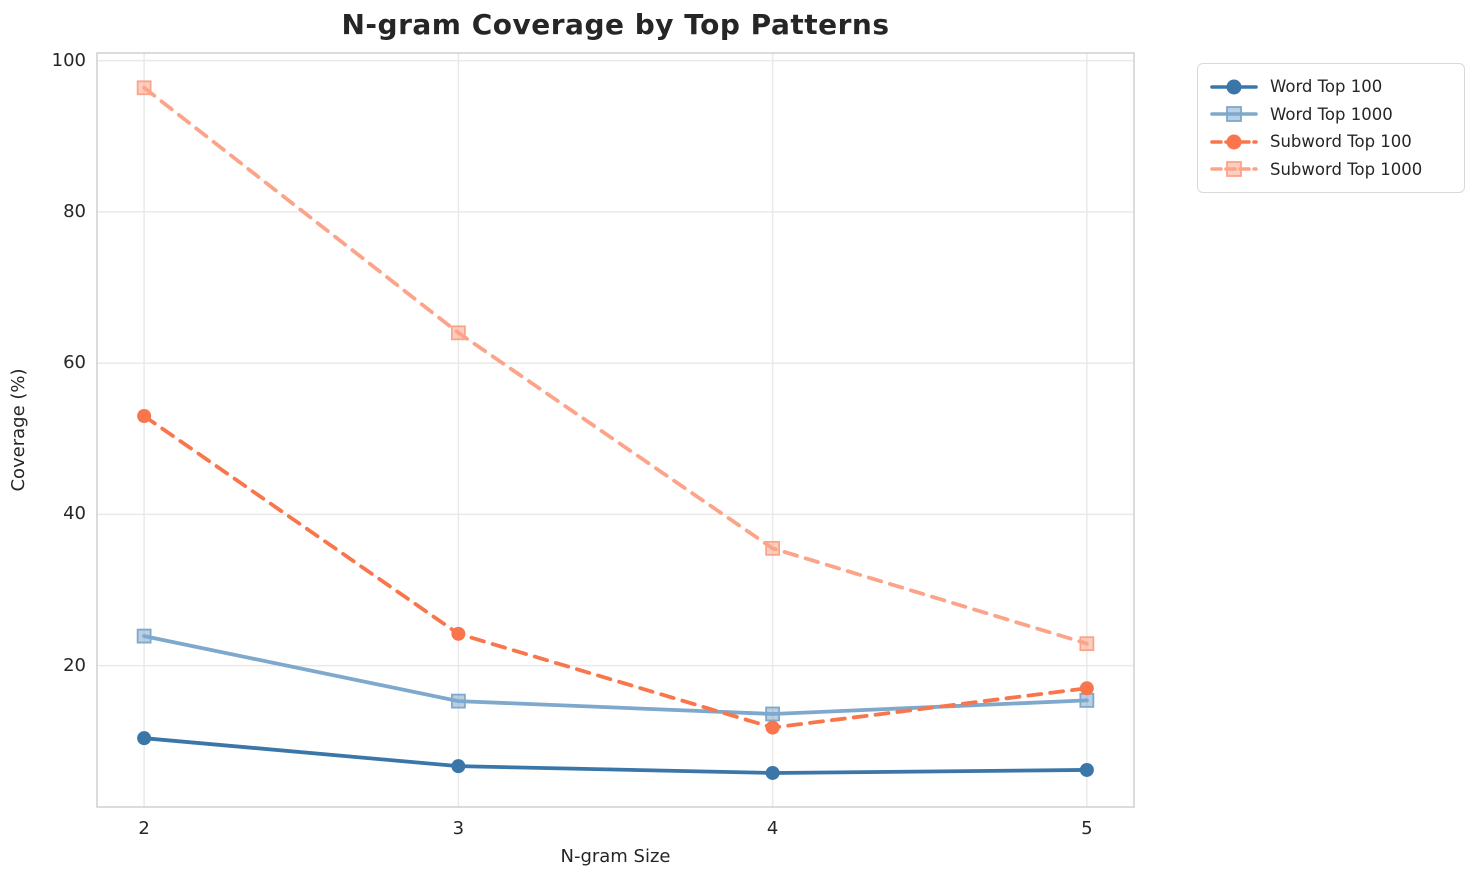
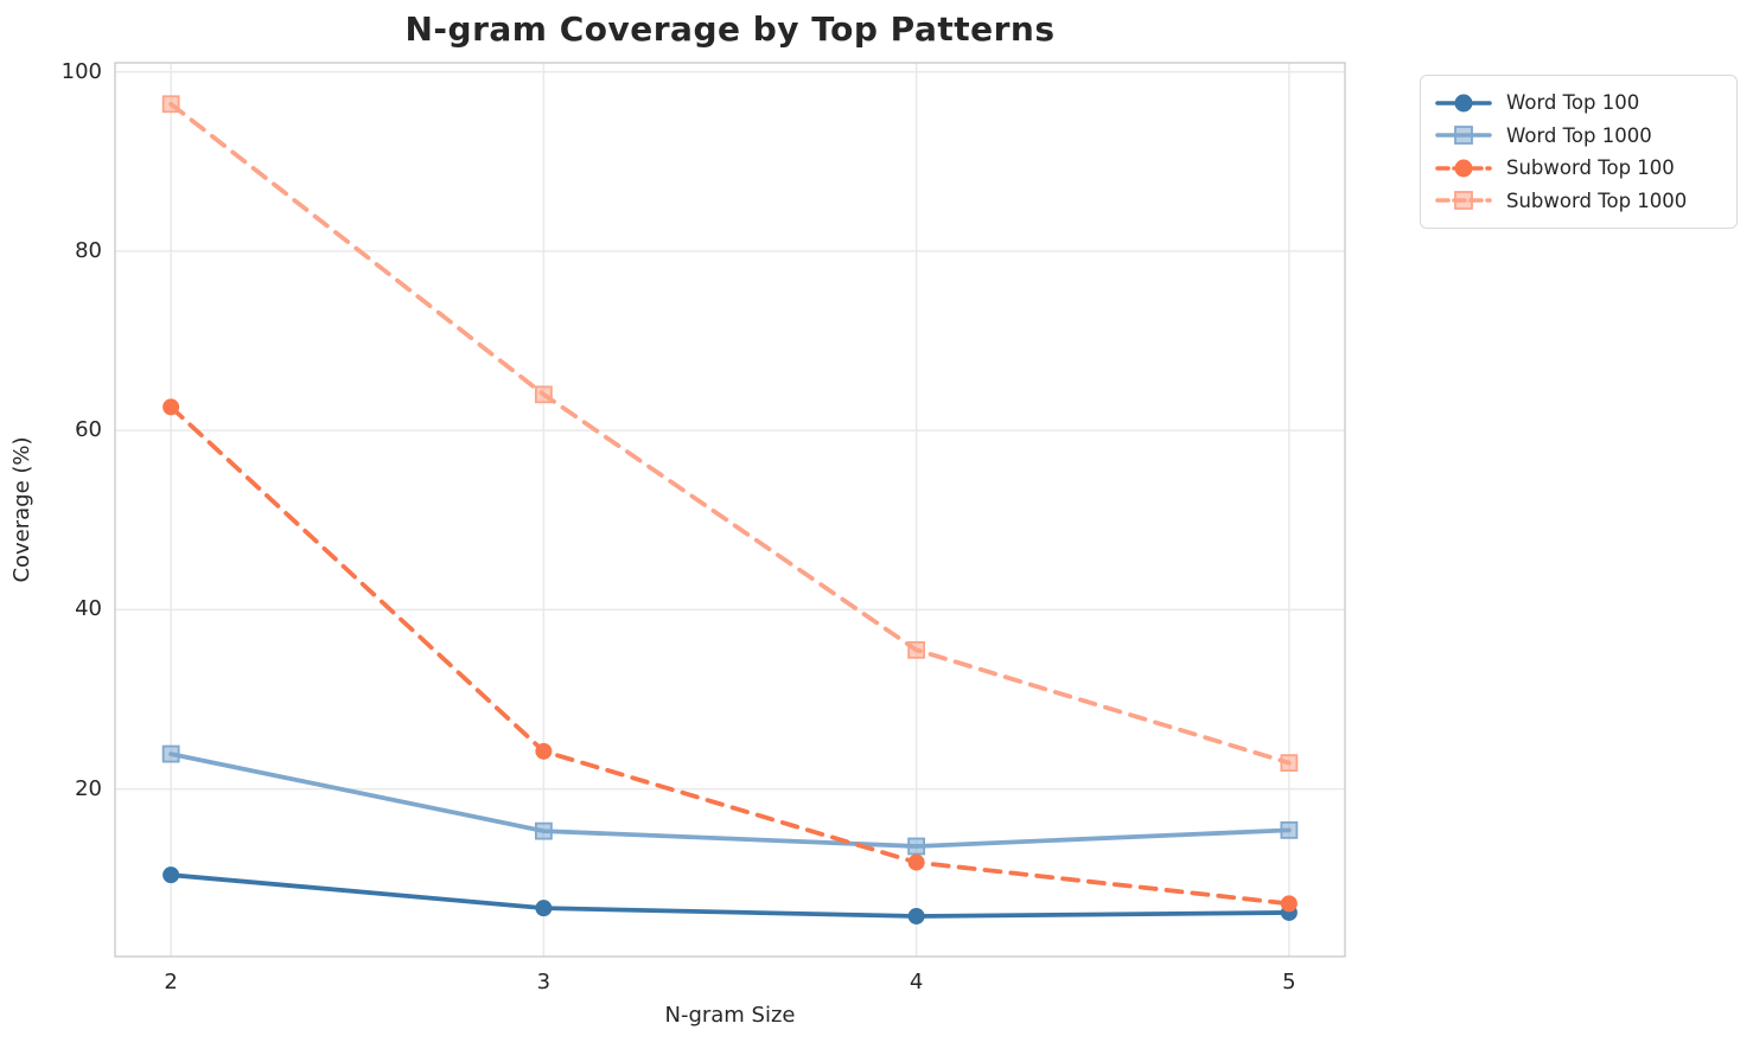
Subword Top 100/2: 53 -> 63
Subword Top 100/5: 17 -> 7
